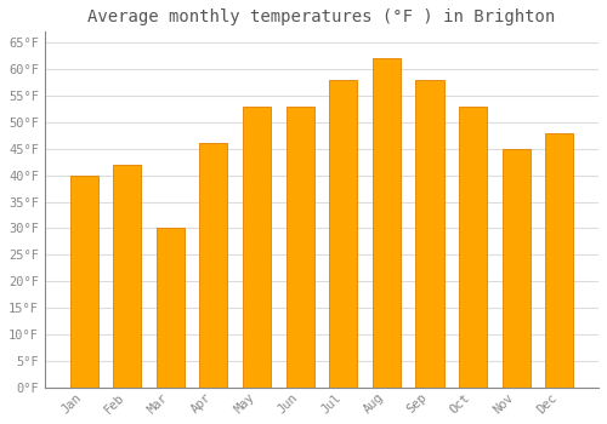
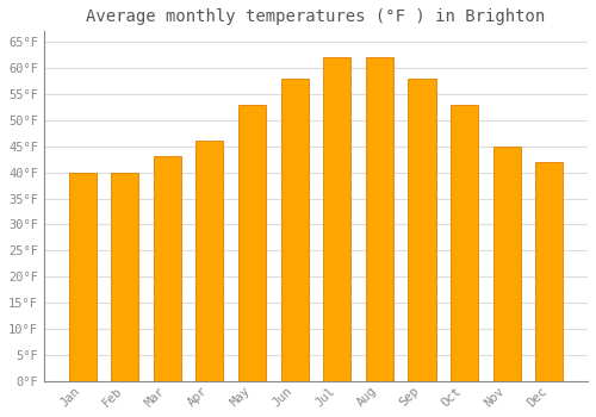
Feb: 42°F -> 40°F
Mar: 30°F -> 43°F
Jun: 53°F -> 58°F
Jul: 58°F -> 62°F
Dec: 48°F -> 42°F
